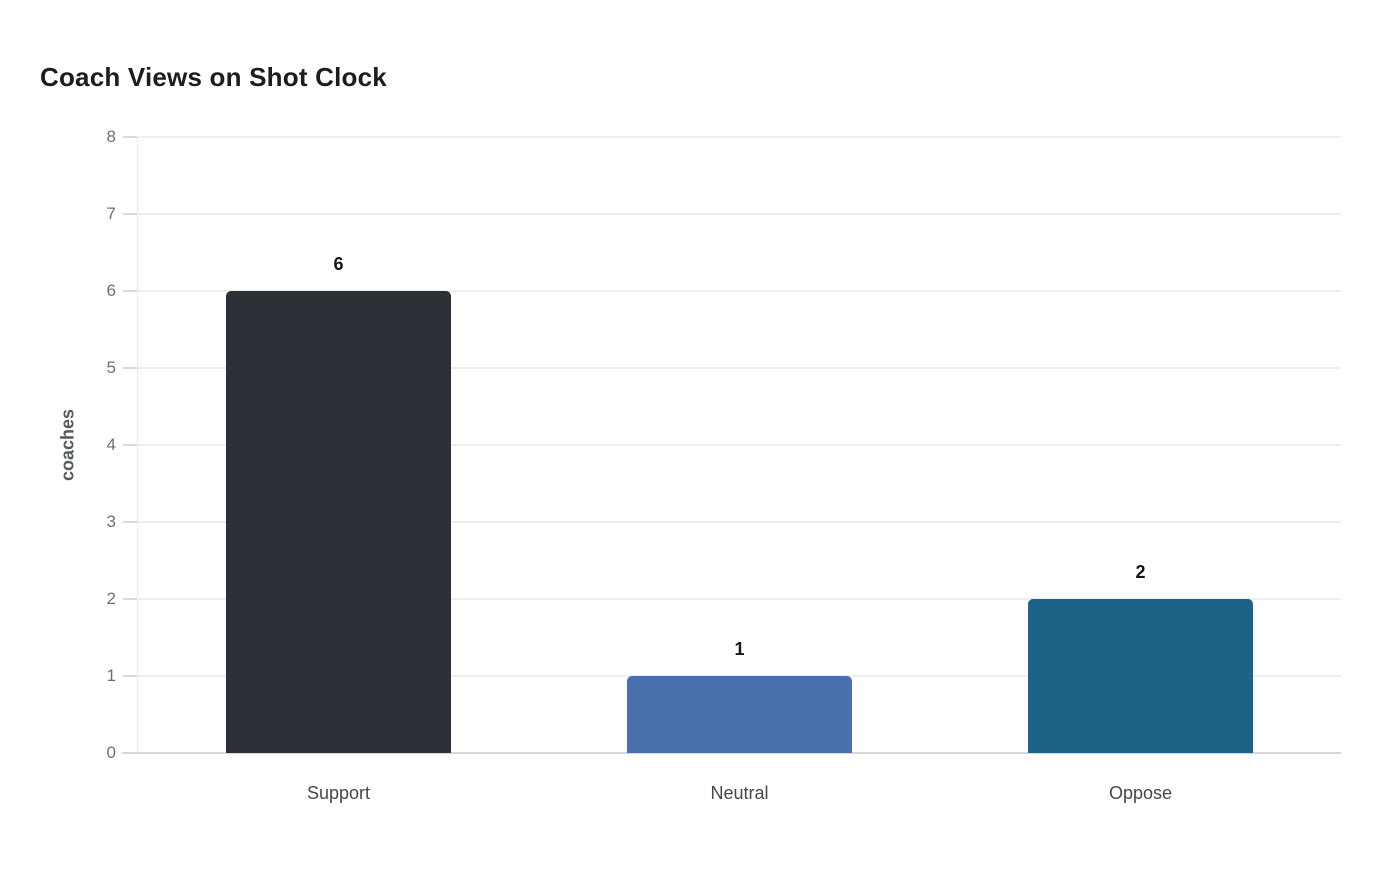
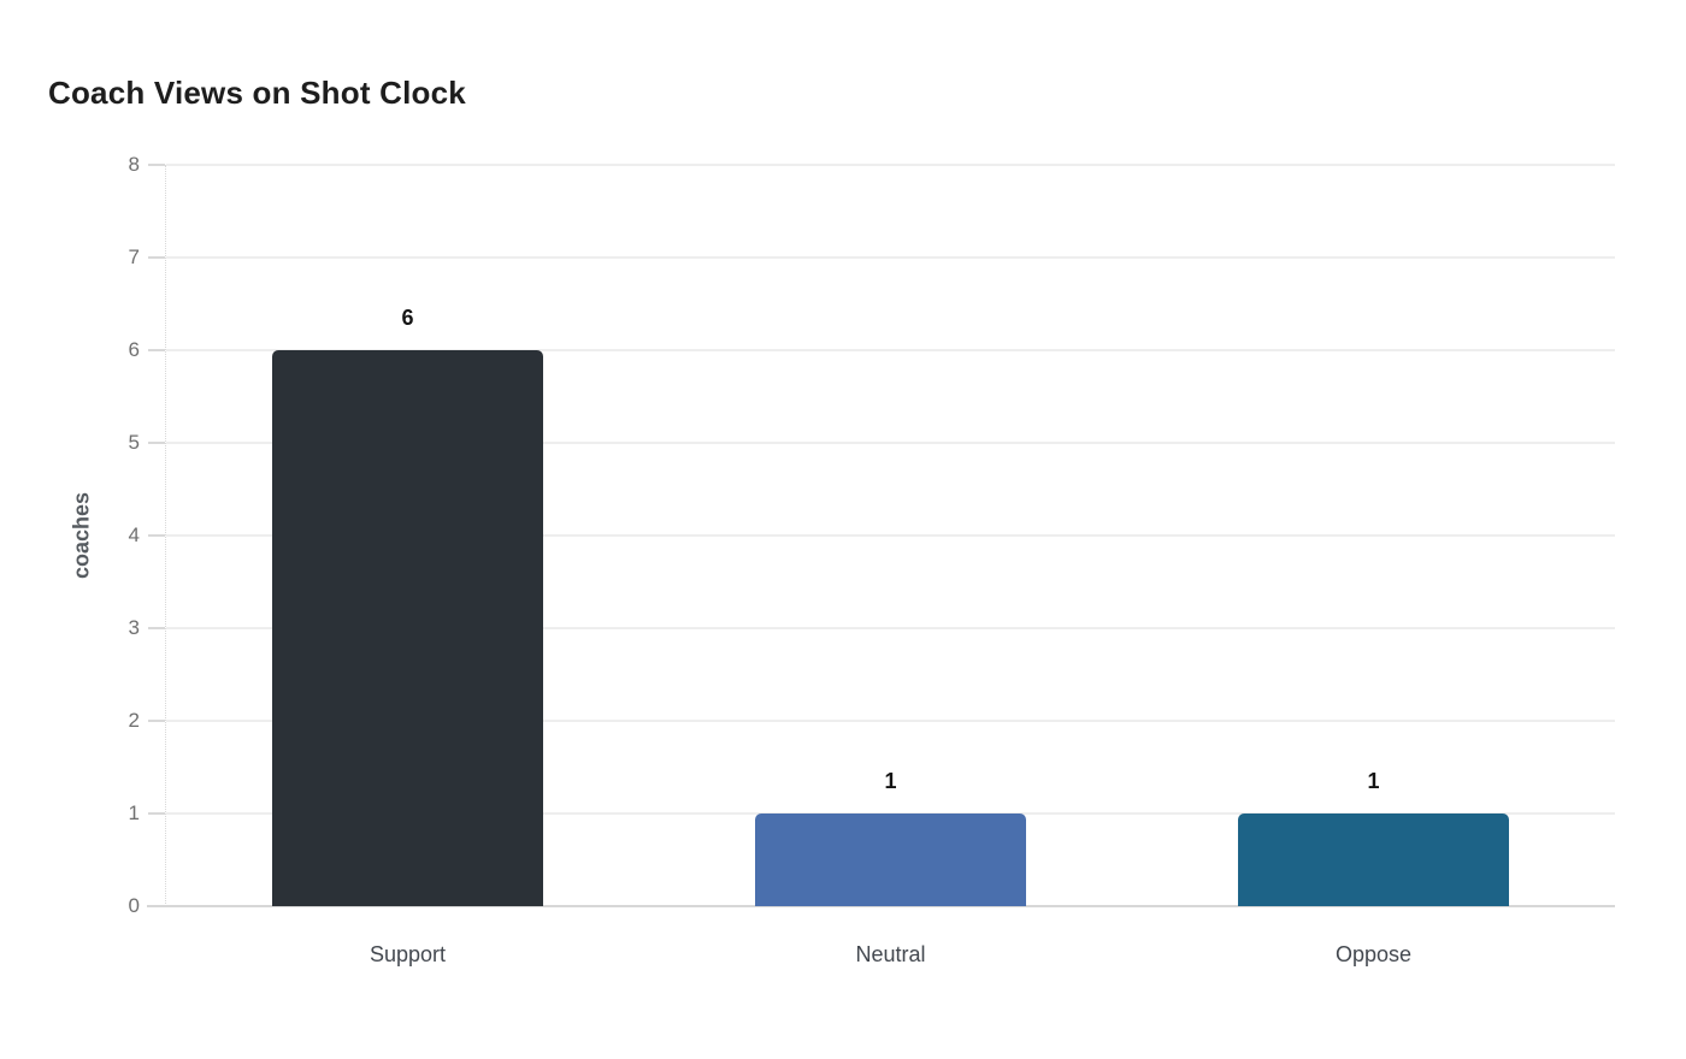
Oppose: 2 -> 1
